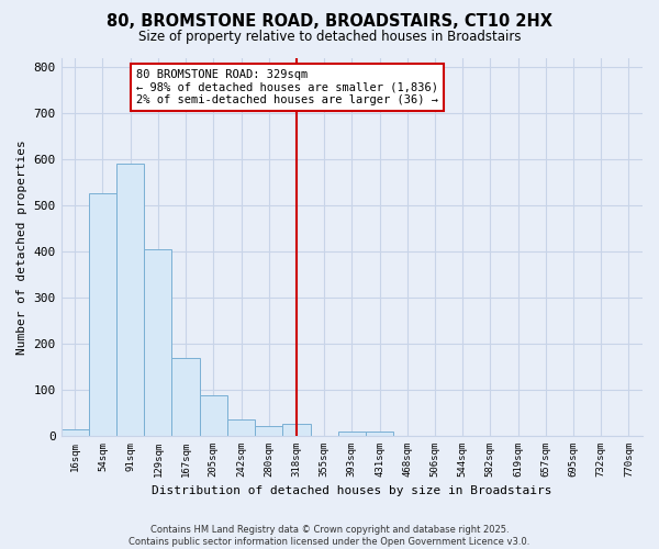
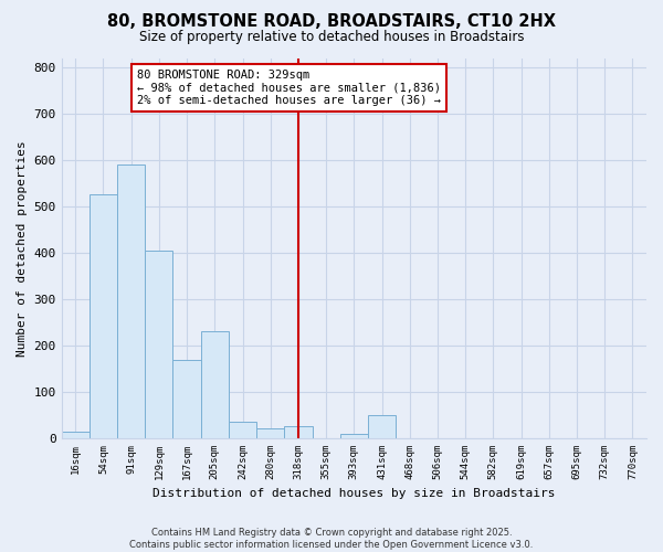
205sqm: 88 -> 230
431sqm: 10 -> 50
